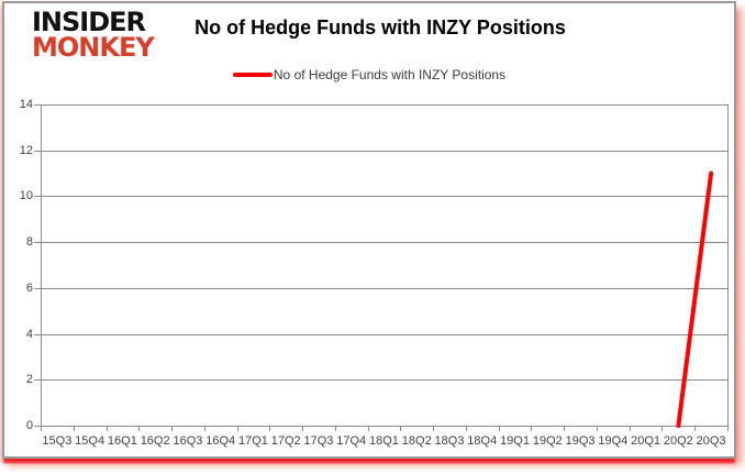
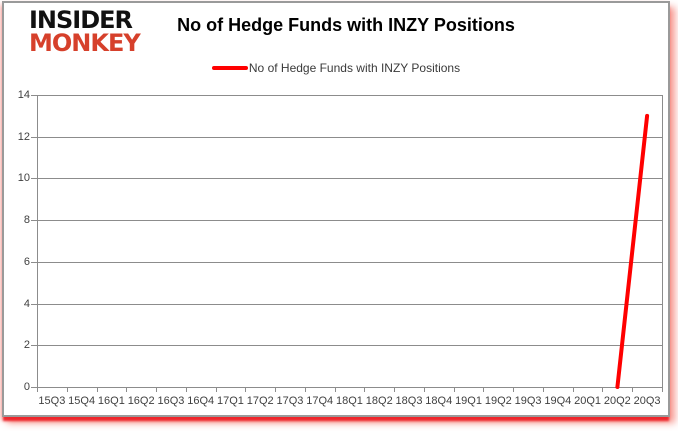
20Q3: 11 -> 13
